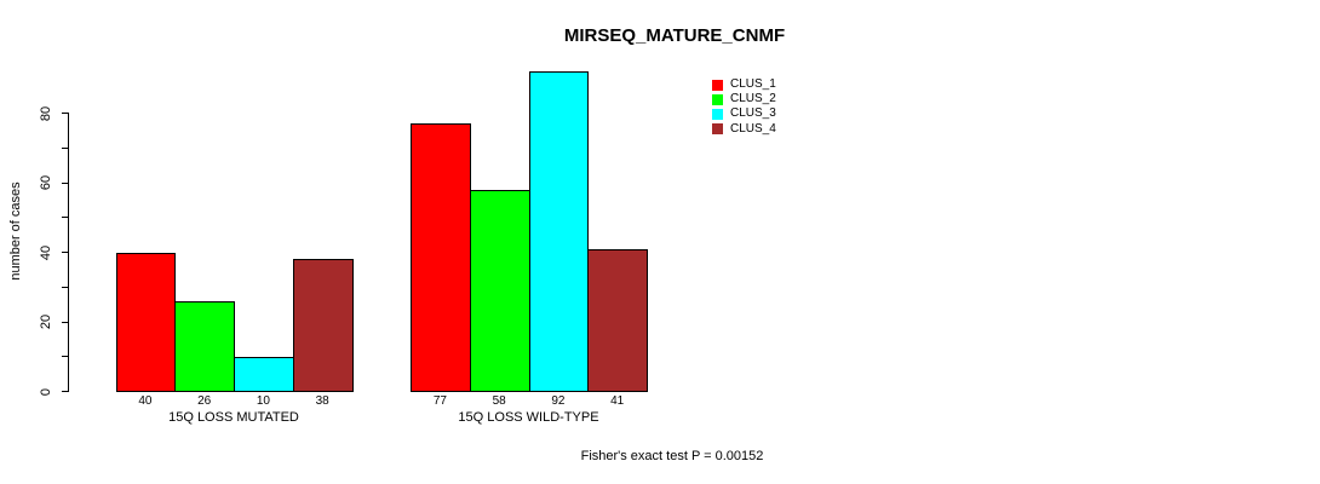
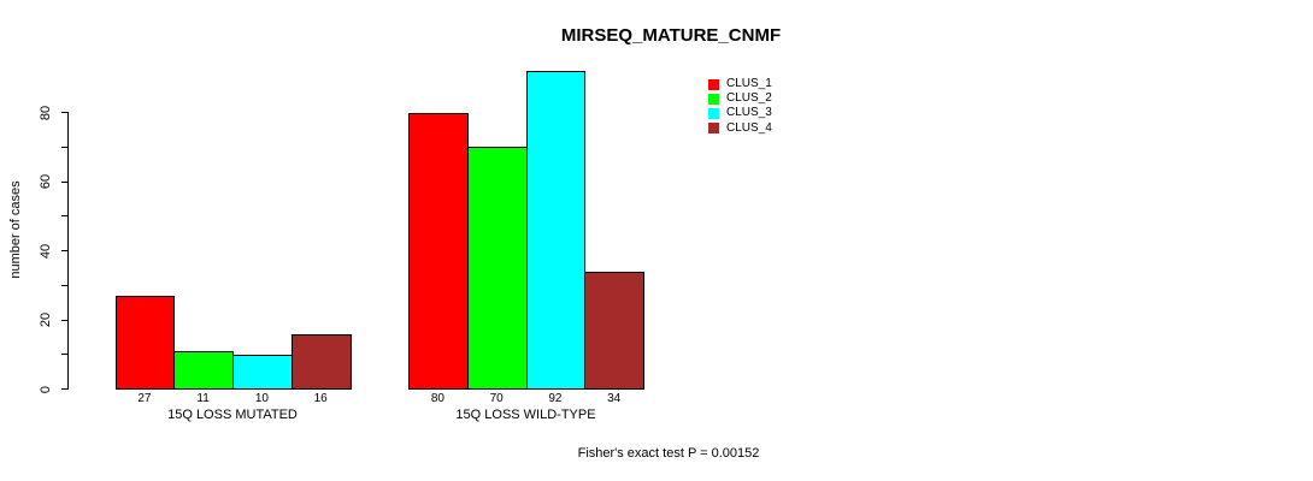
CLUS_1/15Q LOSS MUTATED: 40 -> 27
CLUS_2/15Q LOSS MUTATED: 26 -> 11
CLUS_4/15Q LOSS MUTATED: 38 -> 16
CLUS_1/15Q LOSS WILD-TYPE: 77 -> 80
CLUS_2/15Q LOSS WILD-TYPE: 58 -> 70
CLUS_4/15Q LOSS WILD-TYPE: 41 -> 34
